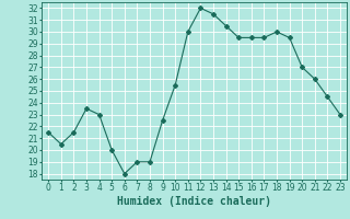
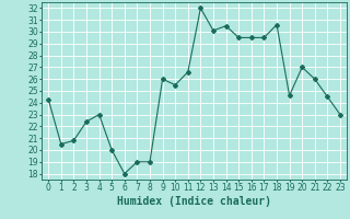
0: 21.5 -> 24.3
2: 21.5 -> 20.8
3: 23.5 -> 22.4
9: 22.5 -> 26.0
11: 30.0 -> 26.6
13: 31.5 -> 30.1
18: 30.0 -> 30.6
19: 29.5 -> 24.6
